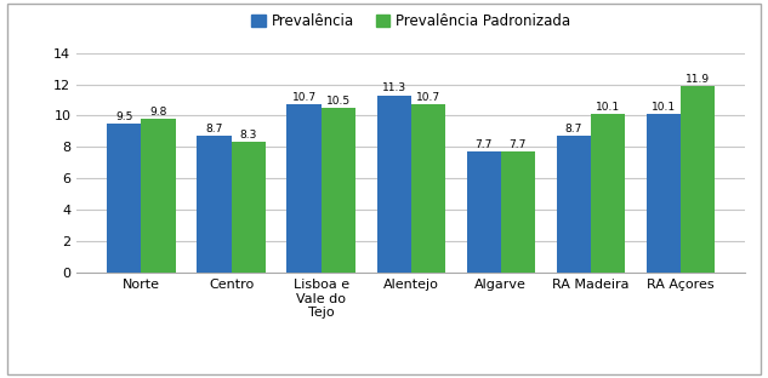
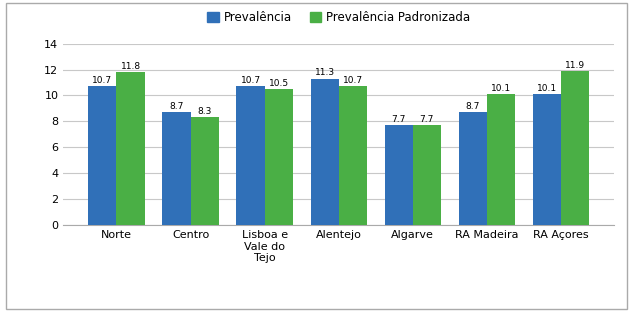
Prevalência/Norte: 9.5 -> 10.7
Prevalência Padronizada/Norte: 9.8 -> 11.8
